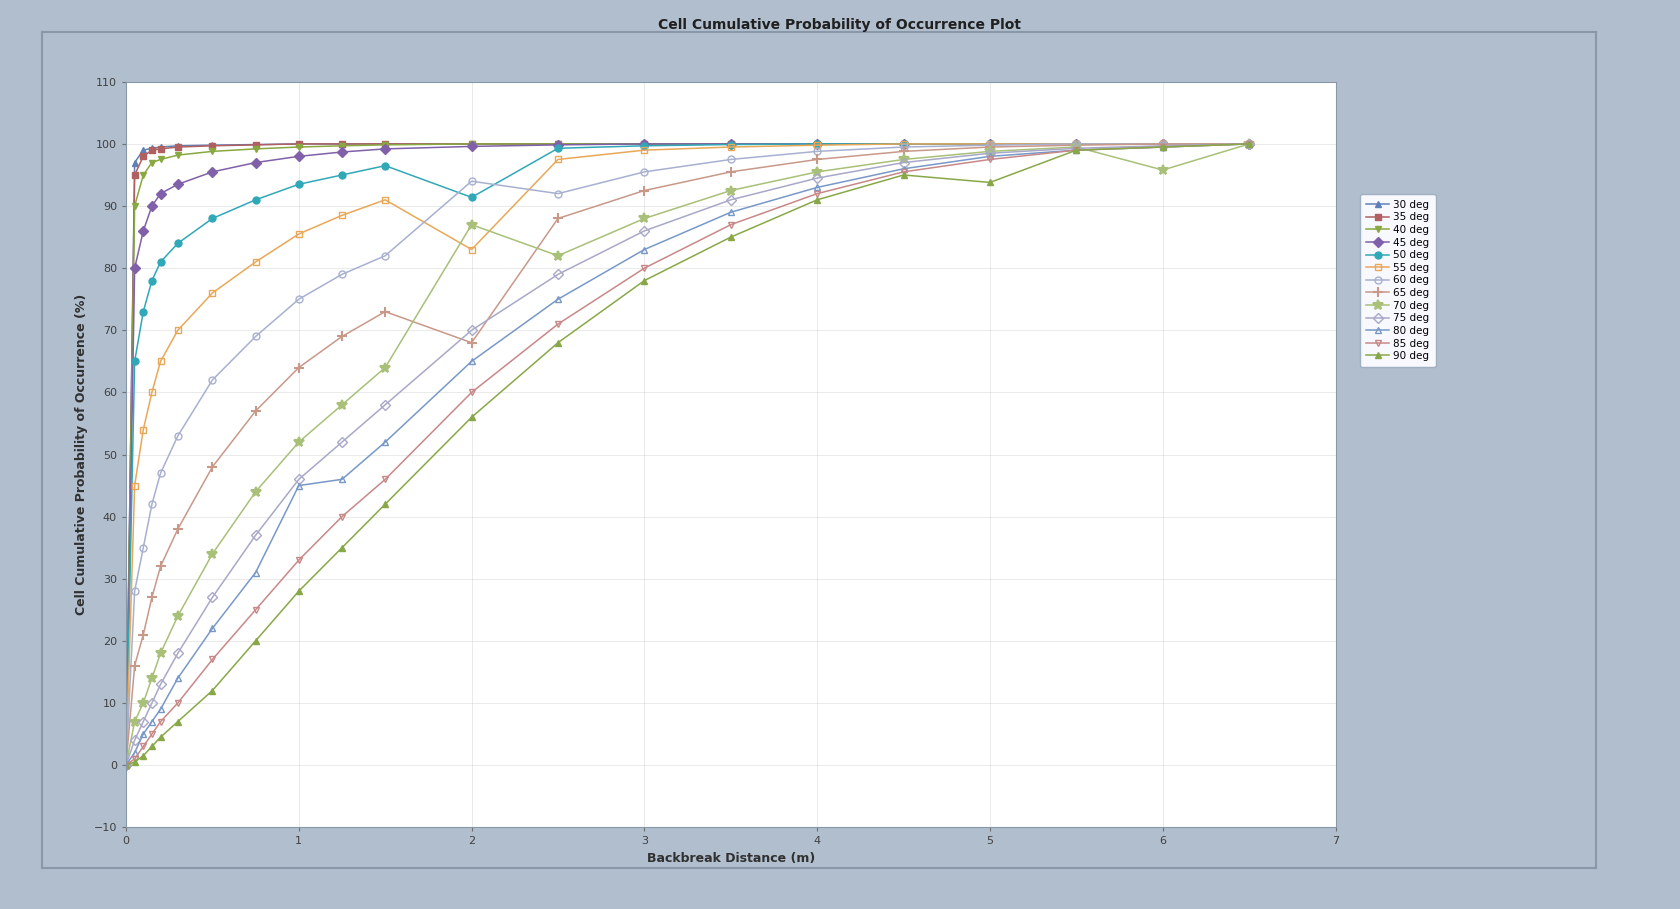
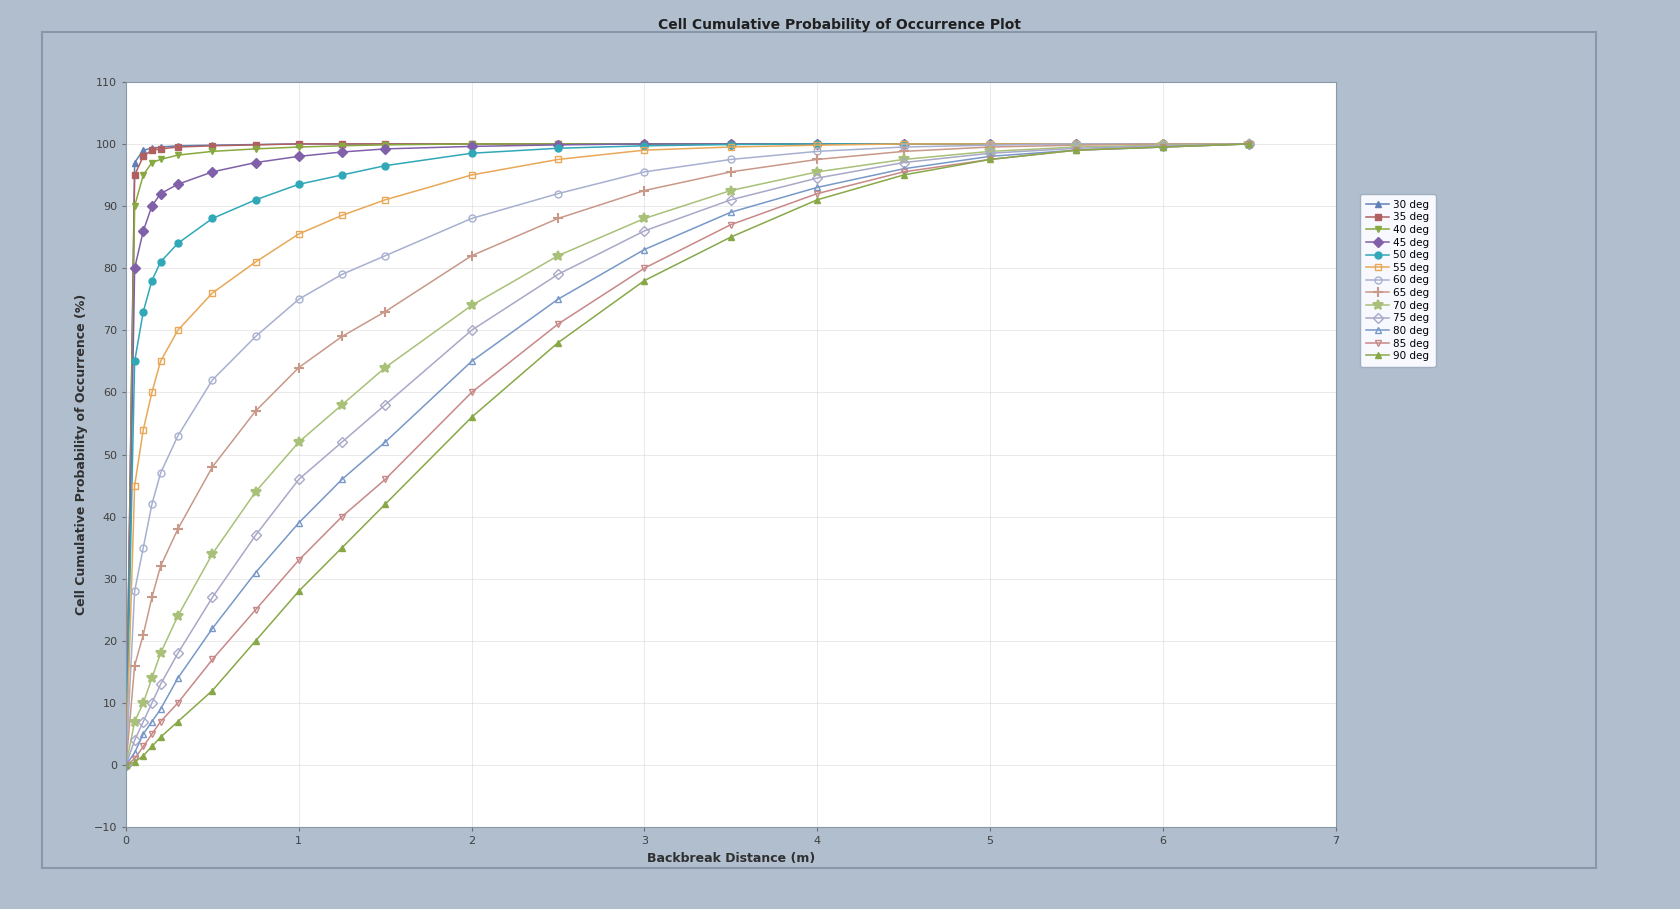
80 deg/1: 45.0 -> 39.0
50 deg/2: 91.4 -> 98.5
55 deg/2: 83.0 -> 95.0
60 deg/2: 94.0 -> 88.0
65 deg/2: 68.0 -> 82.0
70 deg/2: 87.0 -> 74.0
90 deg/5: 93.8 -> 97.5
70 deg/6: 95.8 -> 99.8
